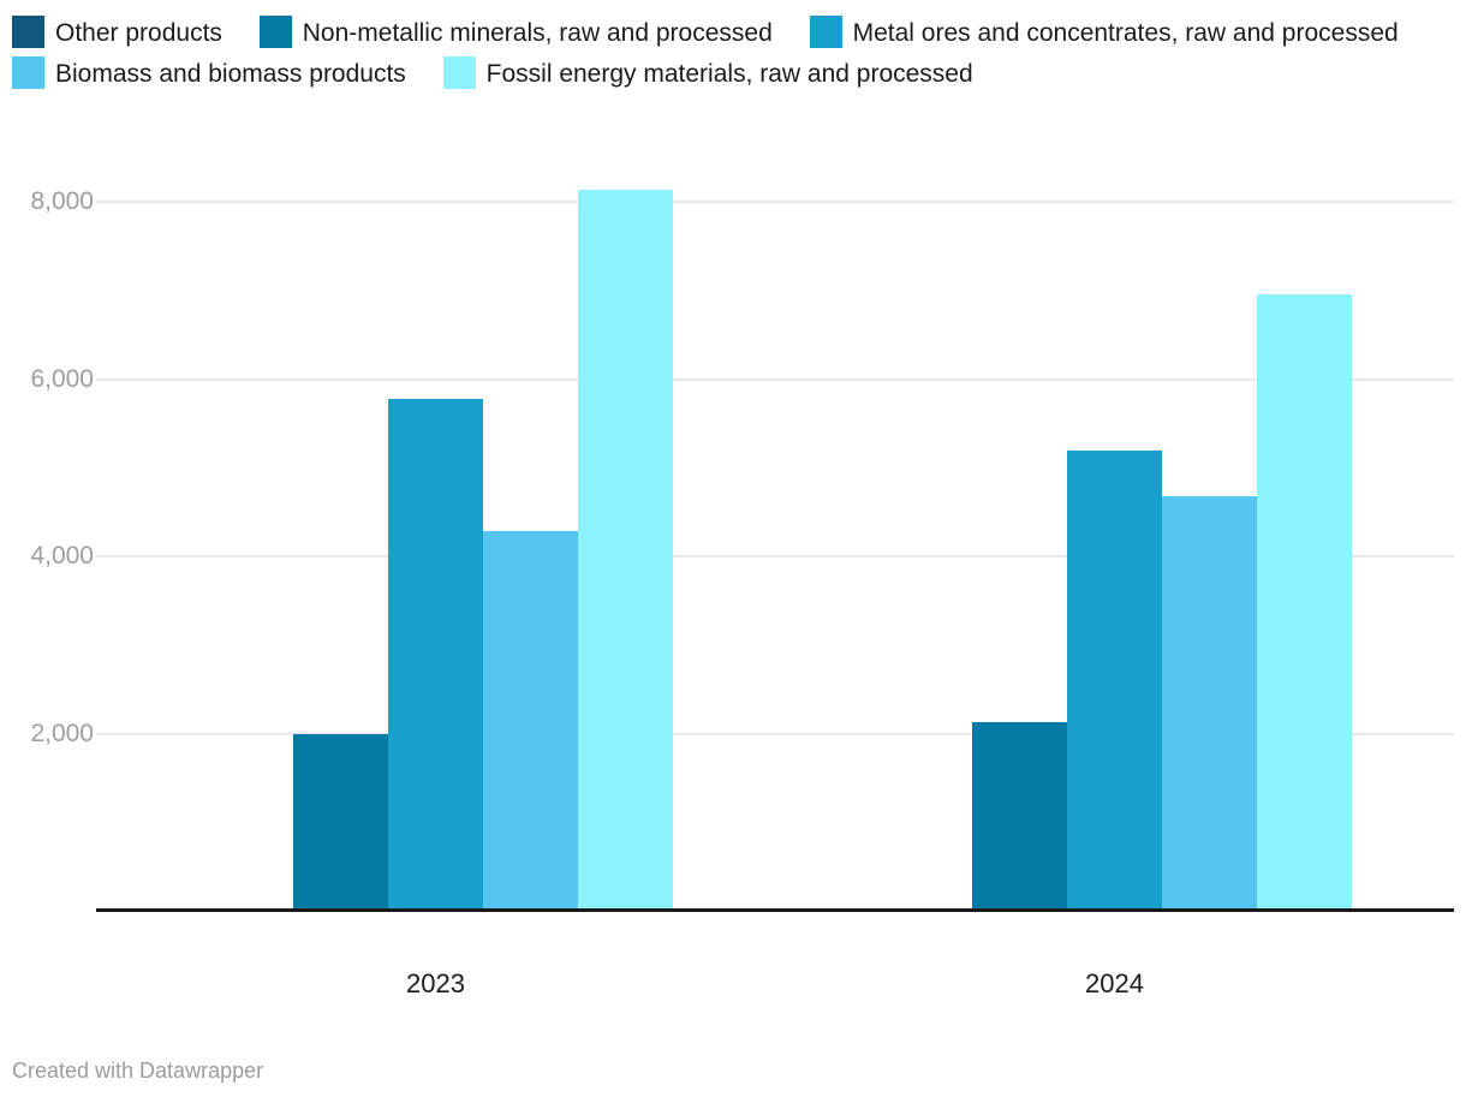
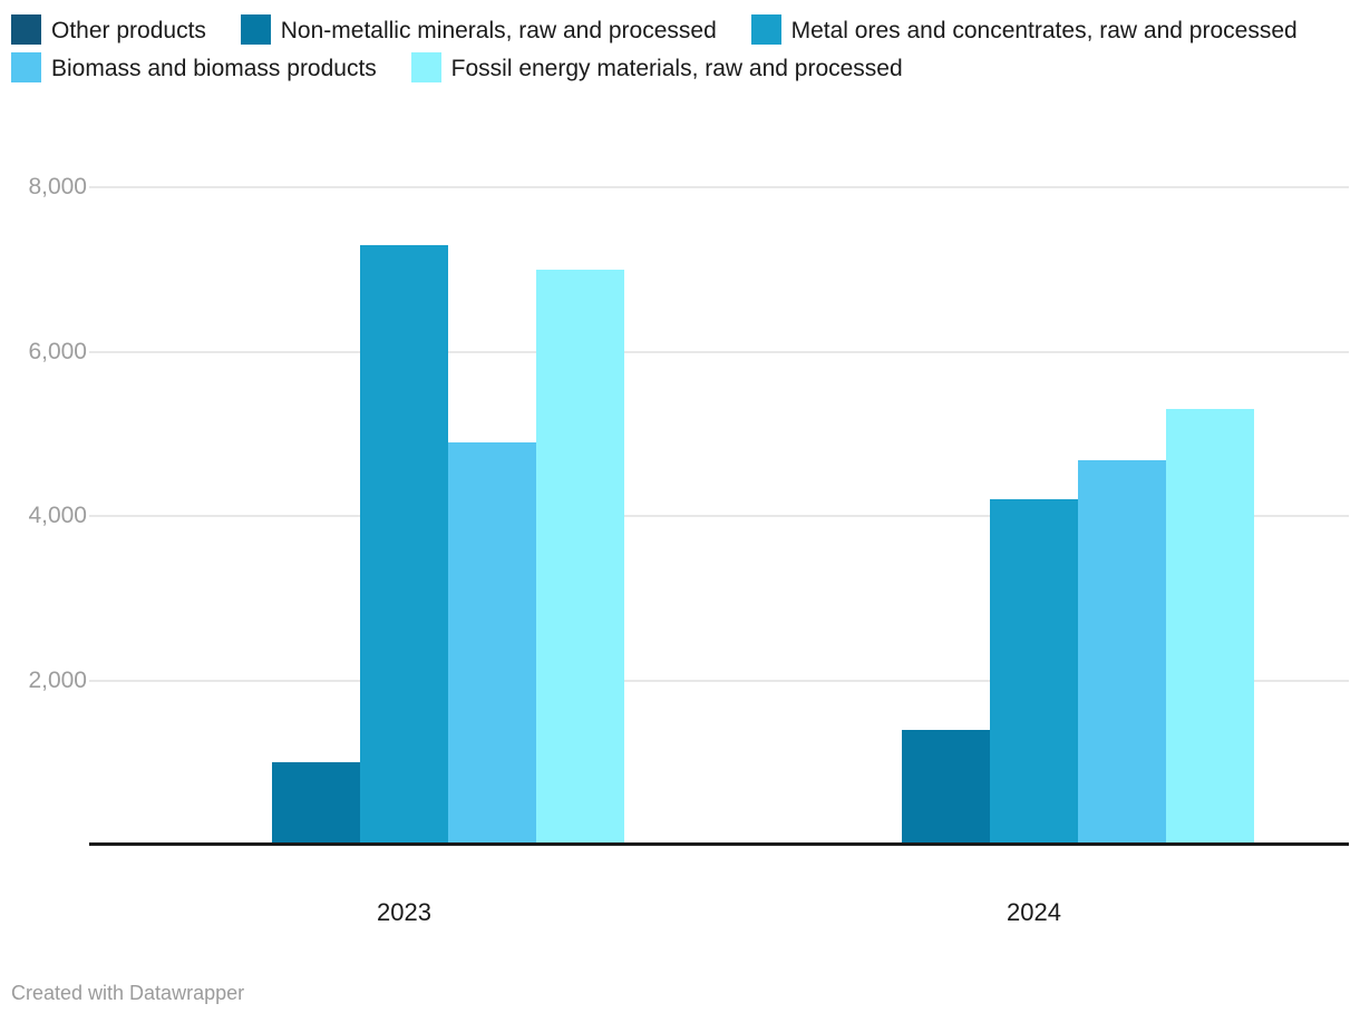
Non-metallic minerals, raw and processed/2023: 2000 -> 1000
Metal ores and concentrates, raw and processed/2023: 5800 -> 7300
Biomass and biomass products/2023: 4300 -> 4900
Fossil energy materials, raw and processed/2023: 8100 -> 7000
Non-metallic minerals, raw and processed/2024: 2100 -> 1400
Metal ores and concentrates, raw and processed/2024: 5200 -> 4200
Fossil energy materials, raw and processed/2024: 7000 -> 5300
